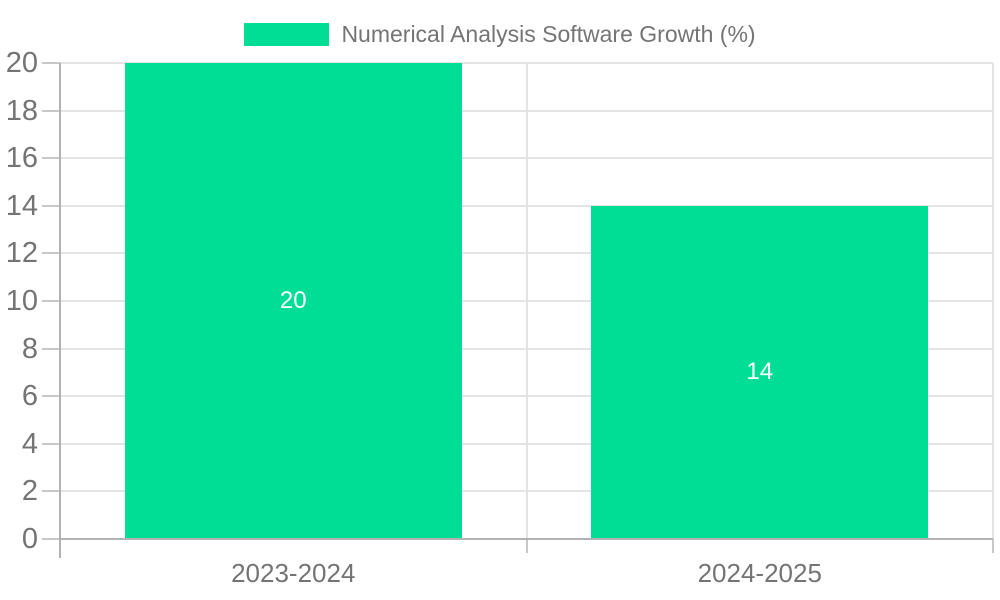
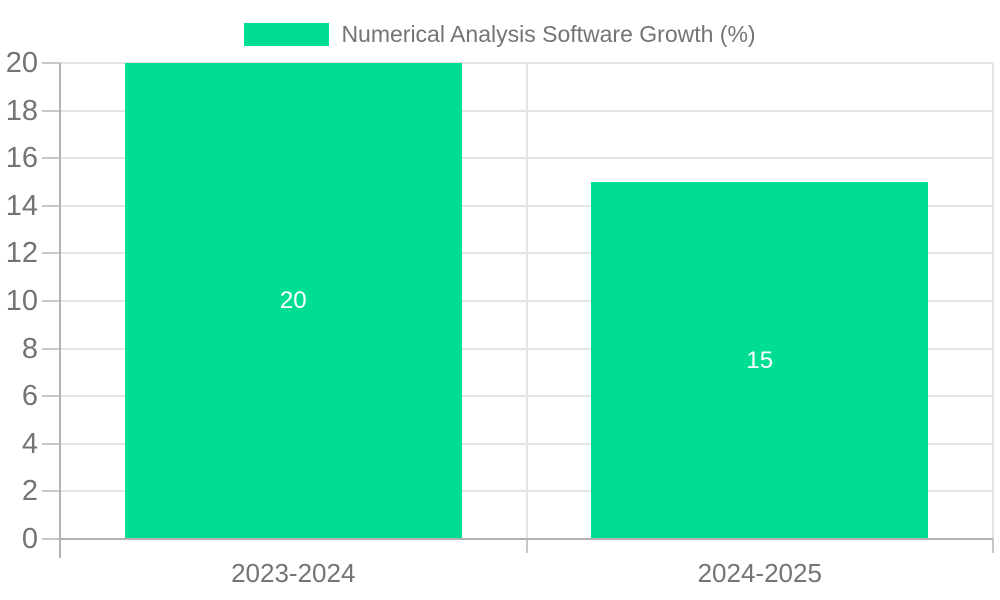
2024-2025: 14 -> 15
